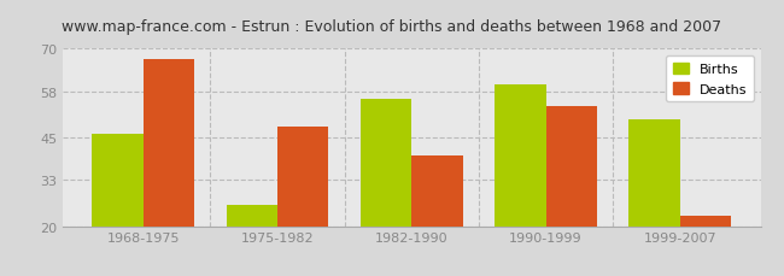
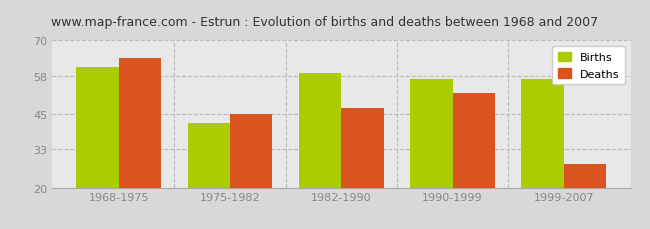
Births/1968-1975: 46 -> 61
Deaths/1968-1975: 67 -> 64
Births/1975-1982: 26 -> 42
Deaths/1975-1982: 48 -> 45
Births/1982-1990: 56 -> 59
Deaths/1982-1990: 40 -> 47
Births/1990-1999: 60 -> 57
Deaths/1990-1999: 54 -> 52
Births/1999-2007: 50 -> 57
Deaths/1999-2007: 23 -> 28
